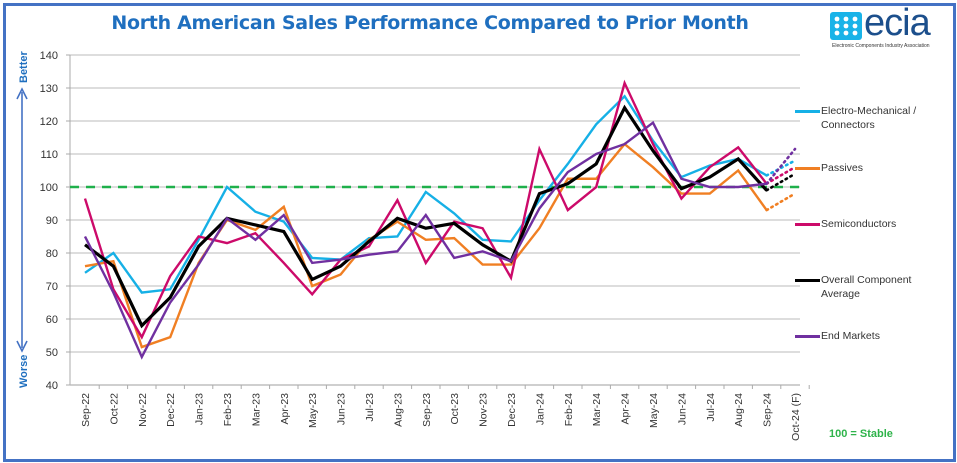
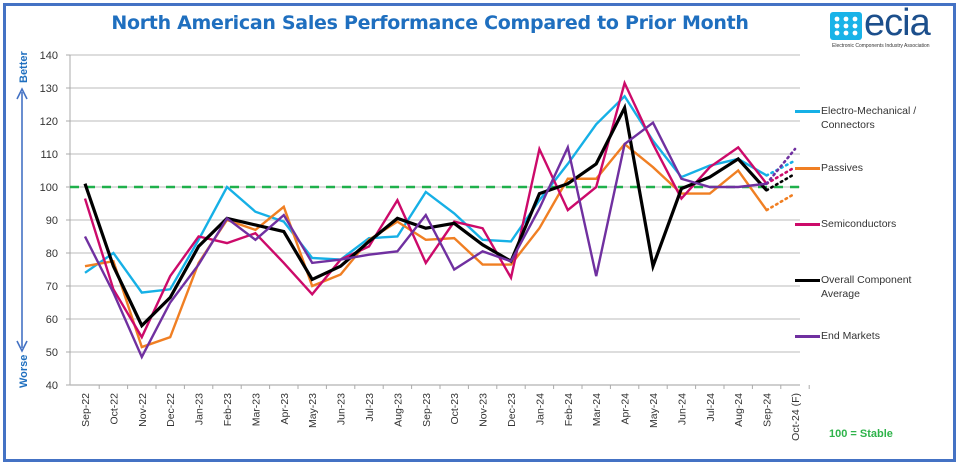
Overall Component Average/Sep-22: 82 -> 101
End Markets/Oct-23: 78 -> 75
End Markets/Feb-24: 104 -> 112
End Markets/Mar-24: 110 -> 73
Overall Component Average/May-24: 111 -> 76
